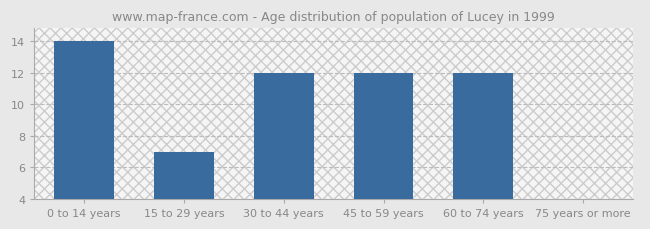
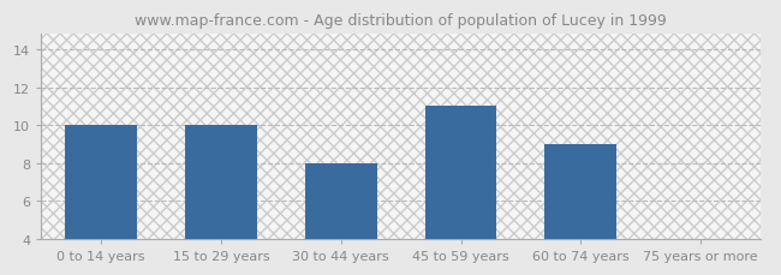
0 to 14 years: 14.0 -> 10.0
15 to 29 years: 7.0 -> 10.0
30 to 44 years: 12.0 -> 8.0
45 to 59 years: 12.0 -> 11.0
60 to 74 years: 12.0 -> 9.0
